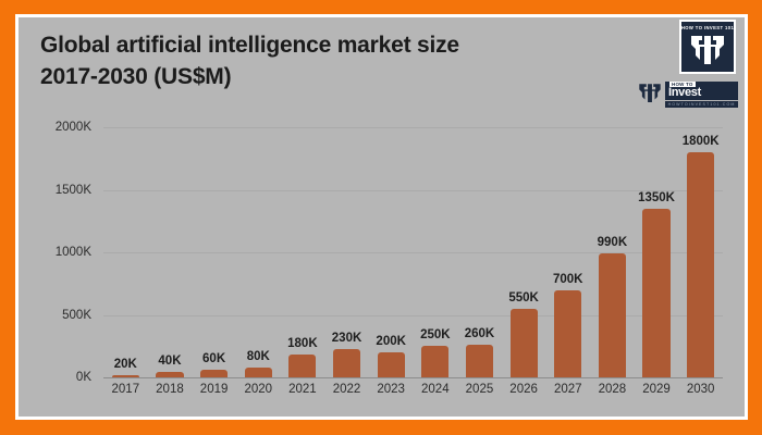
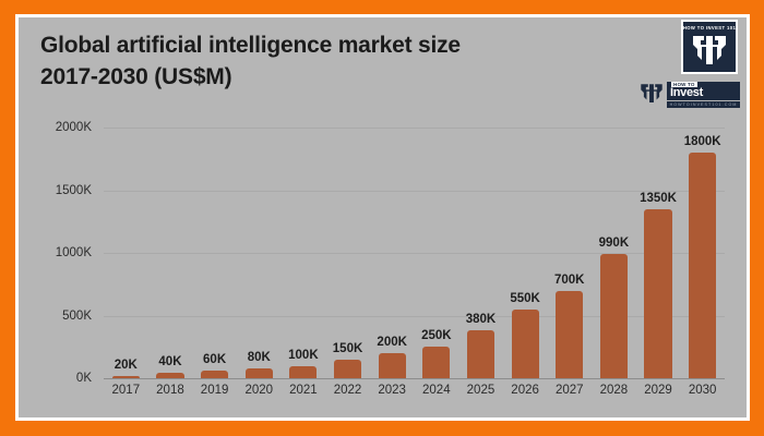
2021: 180K -> 100K
2022: 230K -> 150K
2025: 260K -> 380K
